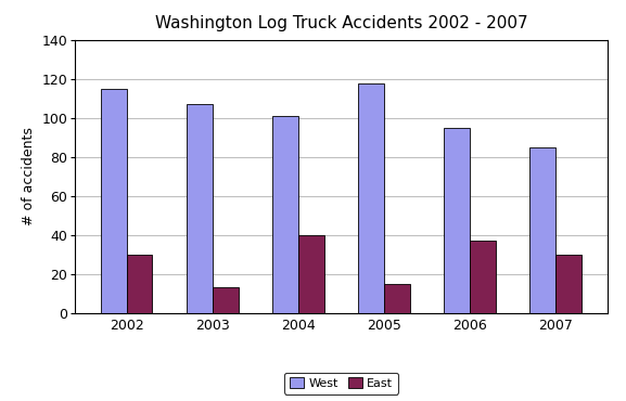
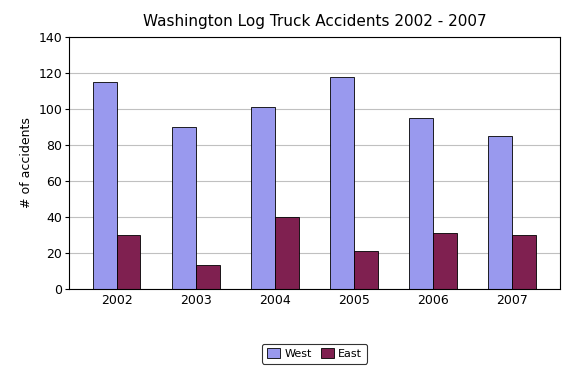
West/2003: 107 -> 90
East/2005: 15 -> 21
East/2006: 37 -> 31
